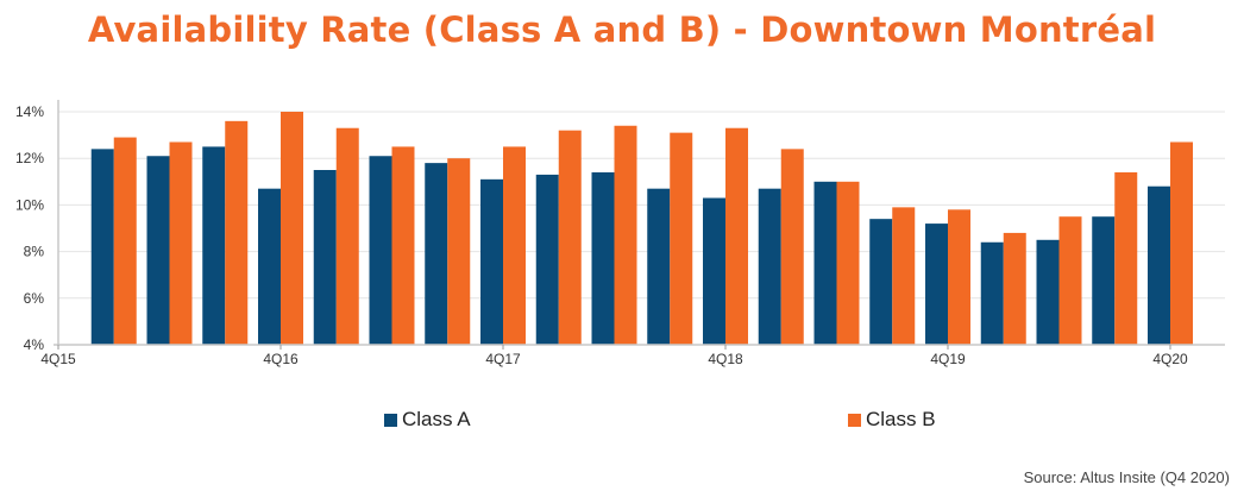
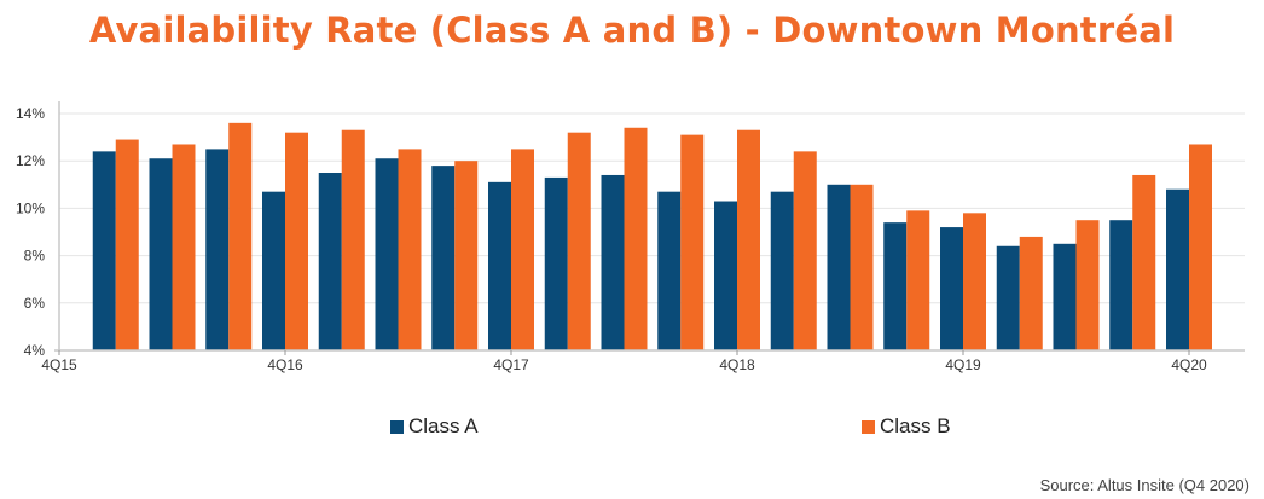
Class B/4Q16: 14.0% -> 13.2%
